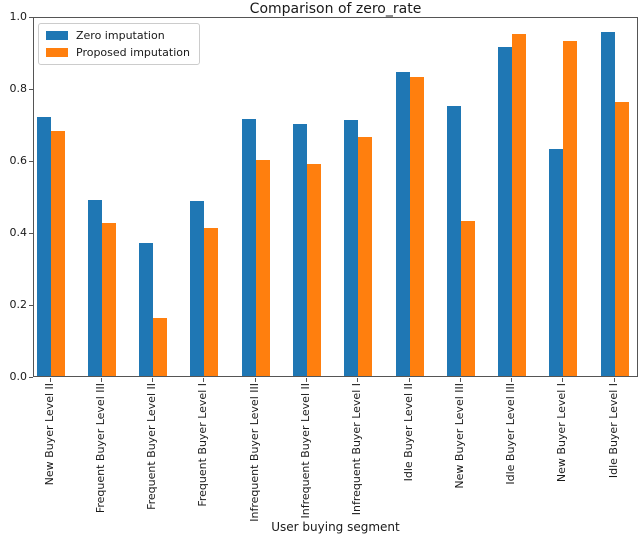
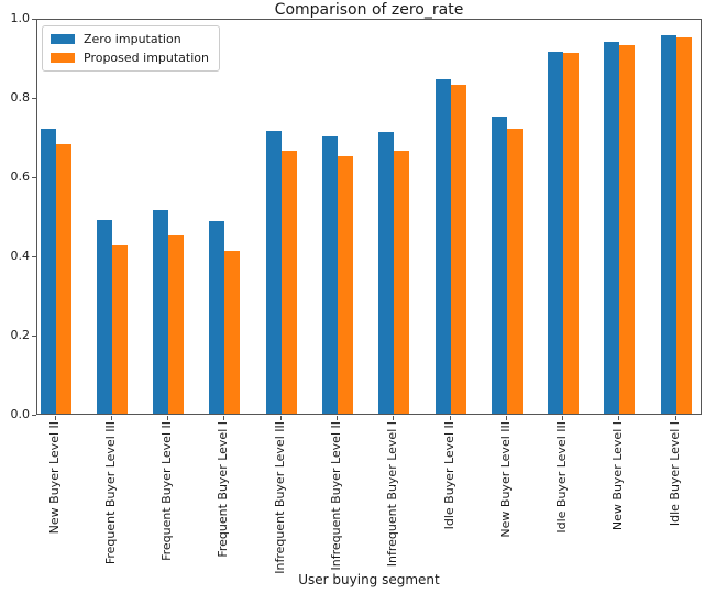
Zero imputation/Frequent Buyer Level II: 0.37 -> 0.52
Proposed imputation/Frequent Buyer Level II: 0.16 -> 0.45
Proposed imputation/Infrequent Buyer Level III: 0.60 -> 0.67
Proposed imputation/Infrequent Buyer Level II: 0.59 -> 0.65
Proposed imputation/New Buyer Level III: 0.43 -> 0.72
Proposed imputation/Idle Buyer Level III: 0.95 -> 0.91
Zero imputation/New Buyer Level I: 0.63 -> 0.94
Proposed imputation/Idle Buyer Level I: 0.76 -> 0.95
